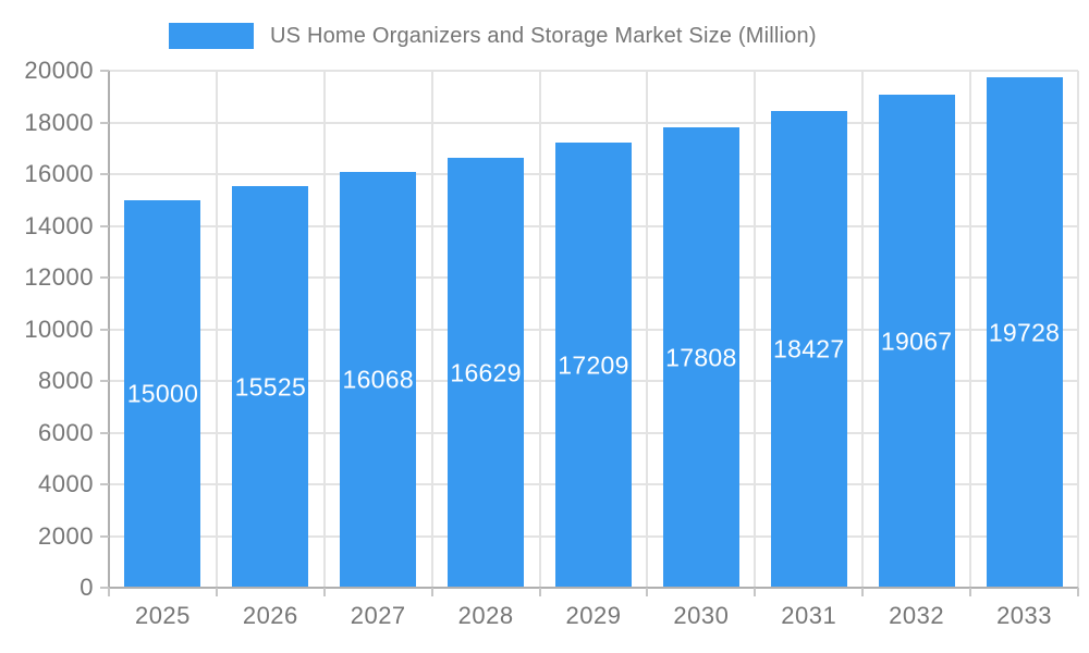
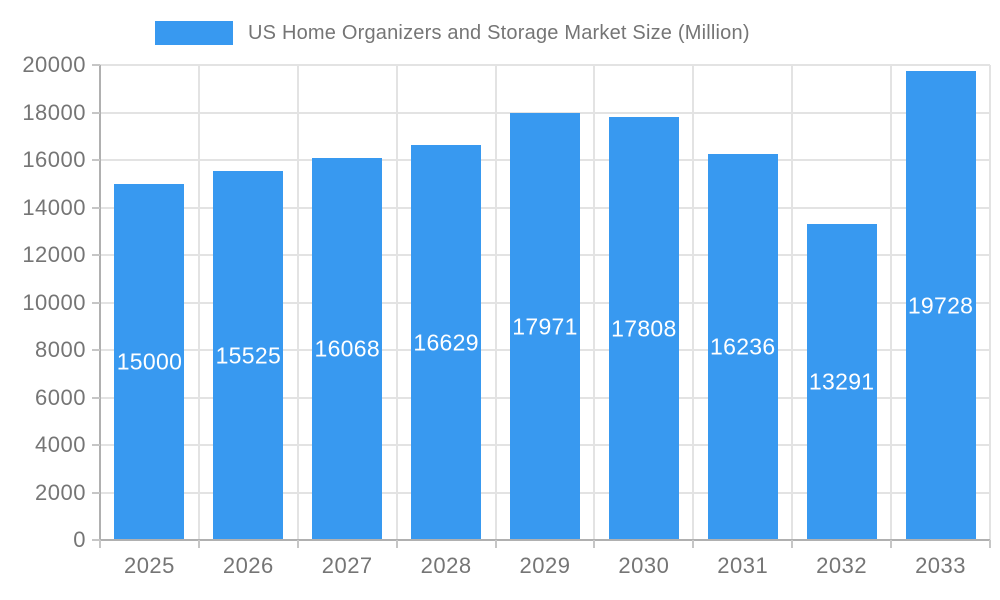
2029: 17209 -> 17971
2031: 18427 -> 16236
2032: 19067 -> 13291
